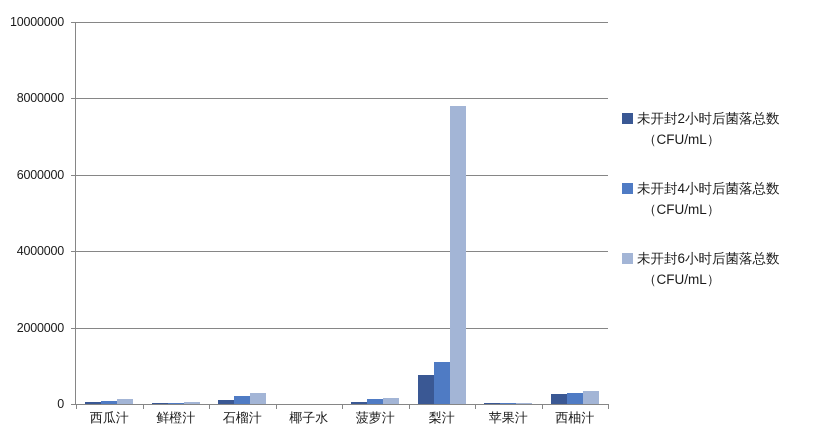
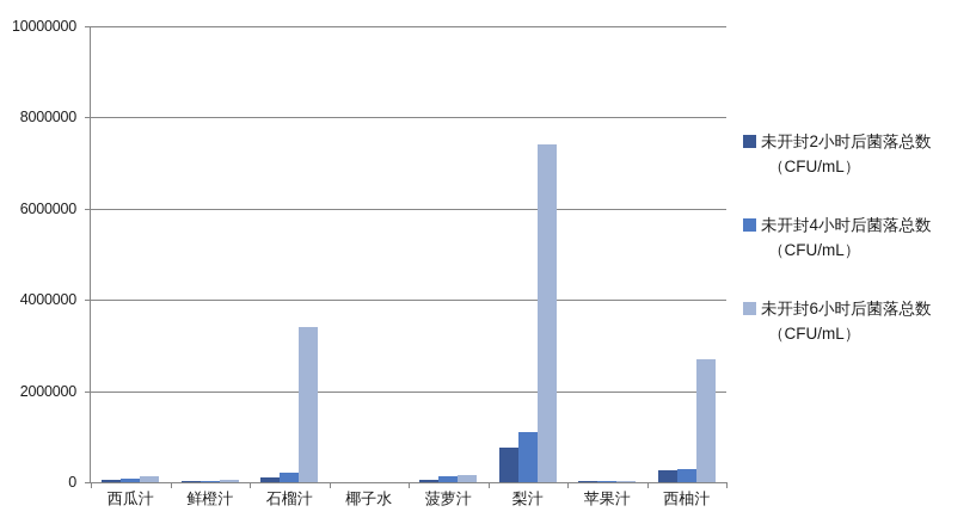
未开封6小时后菌落总数（CFU/mL）/石榴汁: 300000 -> 3400000
未开封6小时后菌落总数（CFU/mL）/梨汁: 7800000 -> 7400000
未开封6小时后菌落总数（CFU/mL）/西柚汁: 400000 -> 2700000
